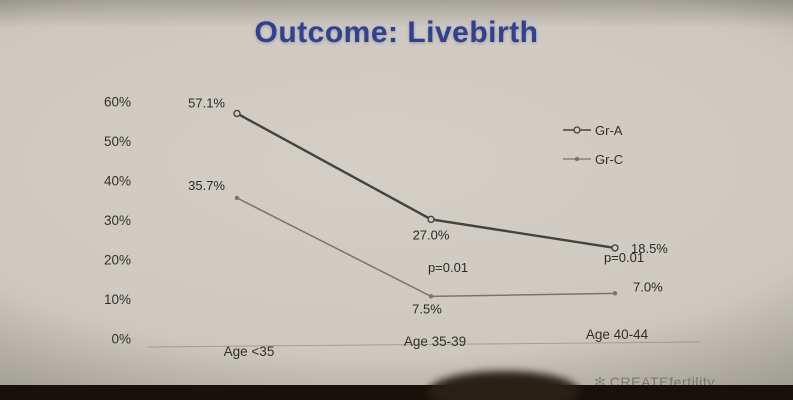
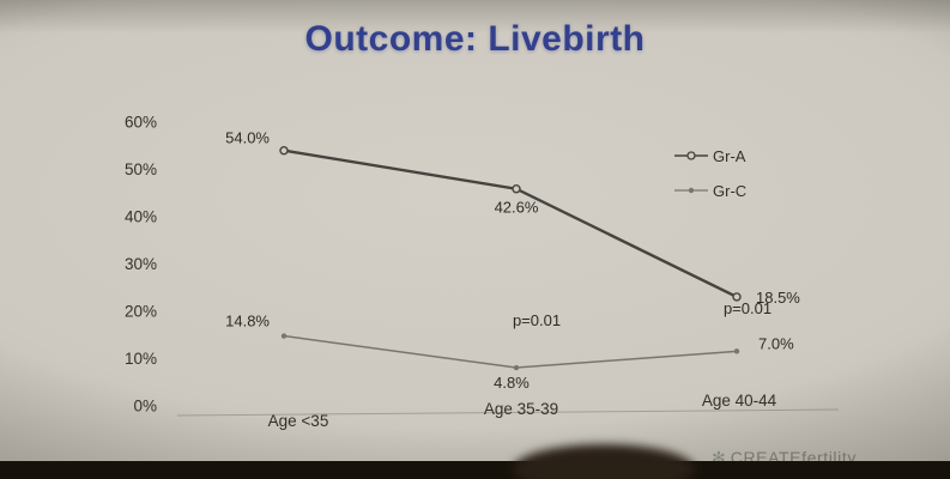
Gr-A/Age <35: 57.1% -> 54.0%
Gr-C/Age <35: 35.7% -> 14.8%
Gr-A/Age 35-39: 27.0% -> 42.6%
Gr-C/Age 35-39: 7.5% -> 4.8%
